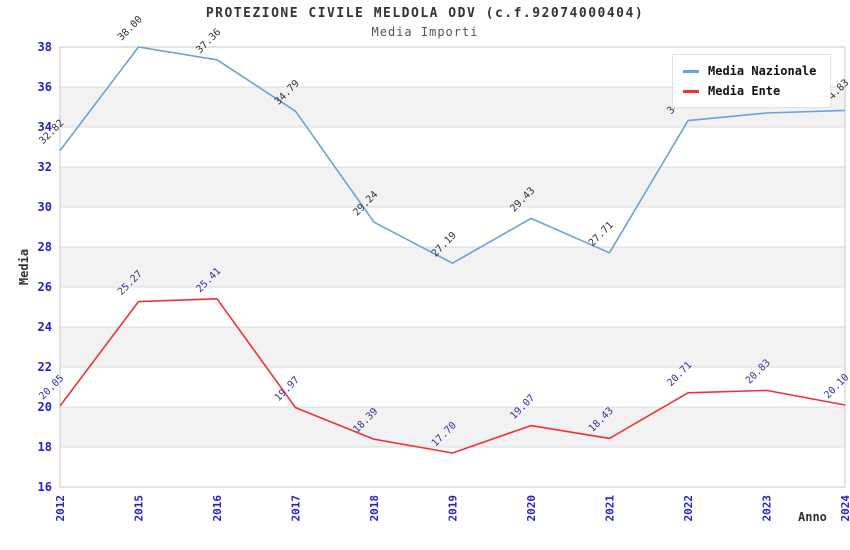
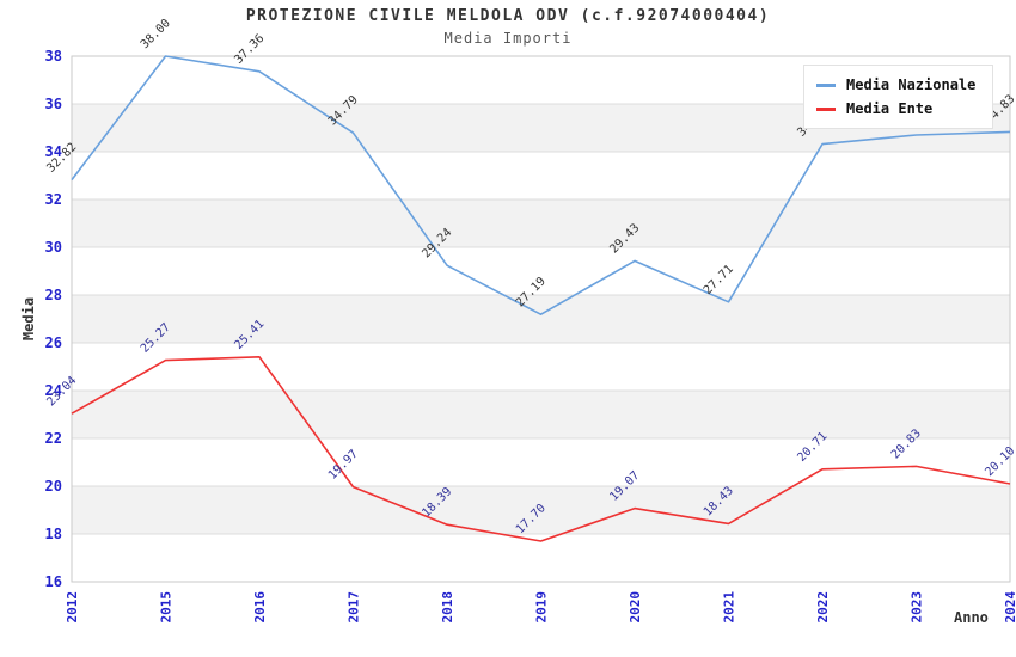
Media Ente/2012: 20.05 -> 23.04
